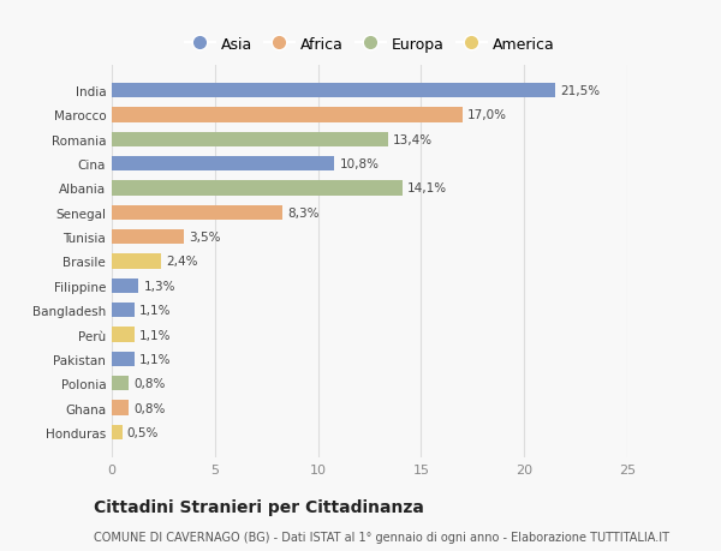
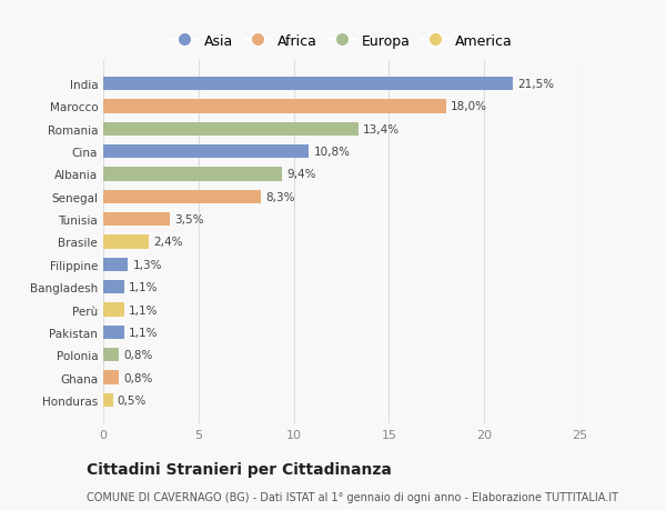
Marocco: 17,0% -> 18,0%
Albania: 14,1% -> 9,4%
